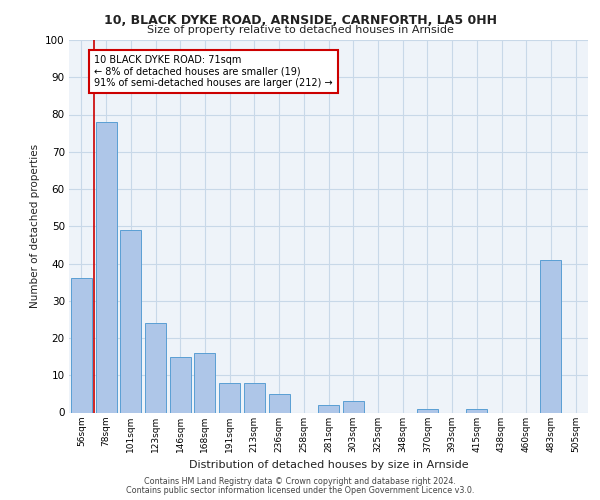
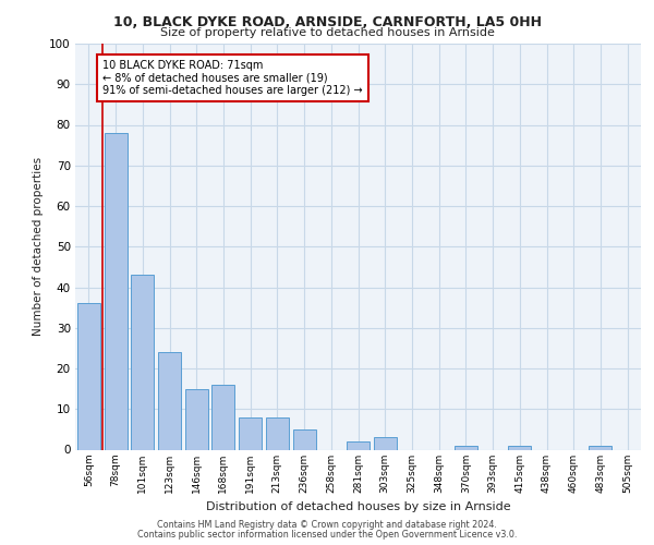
101sqm: 49 -> 43
483sqm: 41 -> 1
